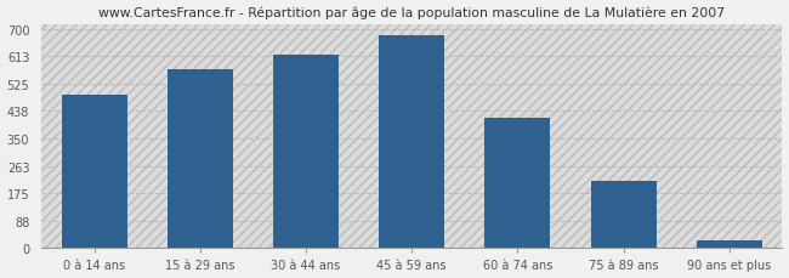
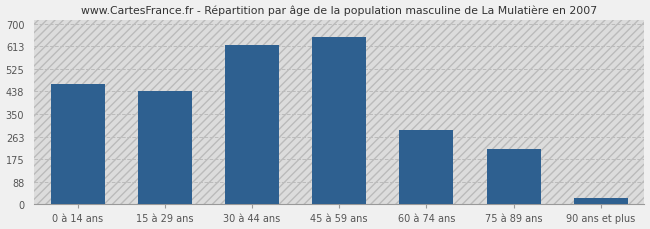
0 à 14 ans: 490 -> 465
15 à 29 ans: 572 -> 440
45 à 59 ans: 681 -> 650
60 à 74 ans: 415 -> 290
